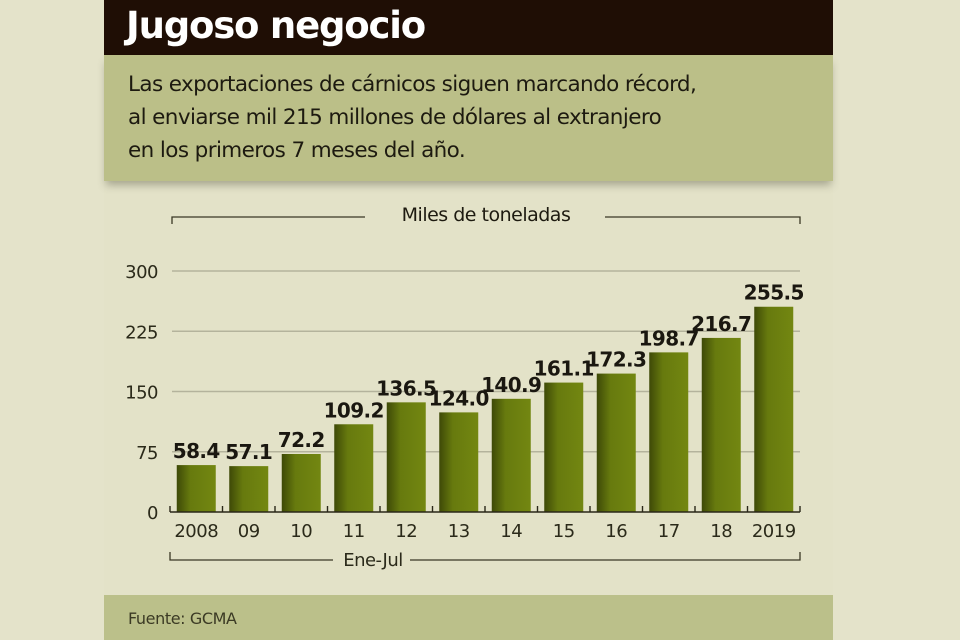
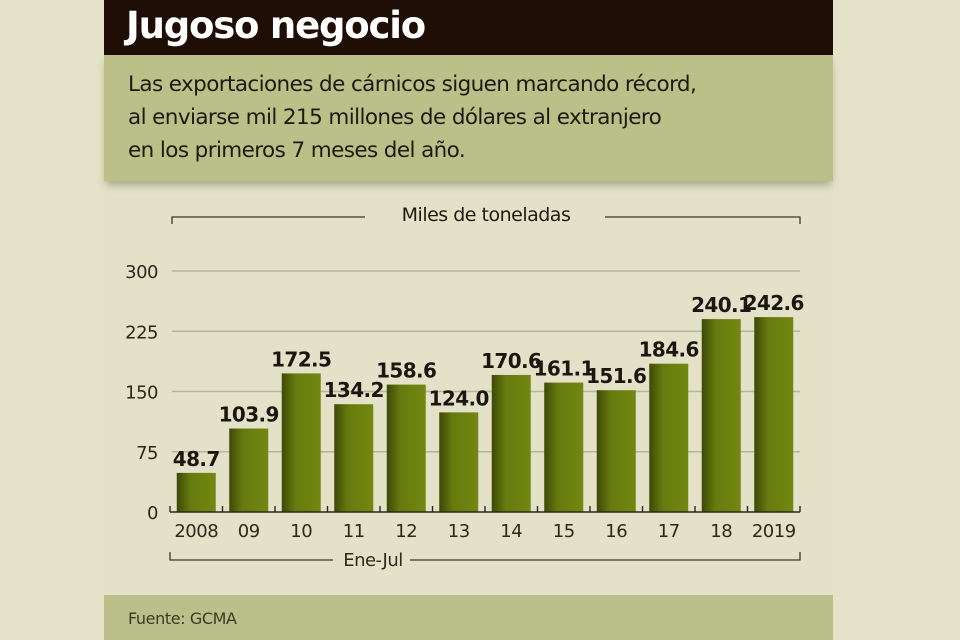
2008: 58.4 -> 48.7
09: 57.1 -> 103.9
10: 72.2 -> 172.5
11: 109.2 -> 134.2
12: 136.5 -> 158.6
14: 140.9 -> 170.6
16: 172.3 -> 151.6
17: 198.7 -> 184.6
18: 216.7 -> 240.1
2019: 255.5 -> 242.6
